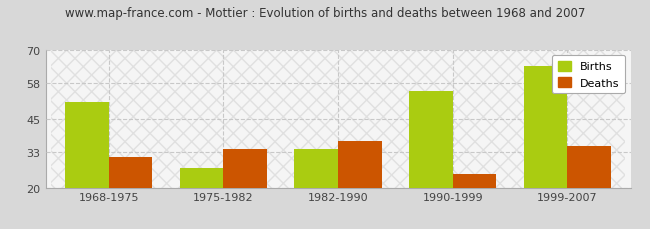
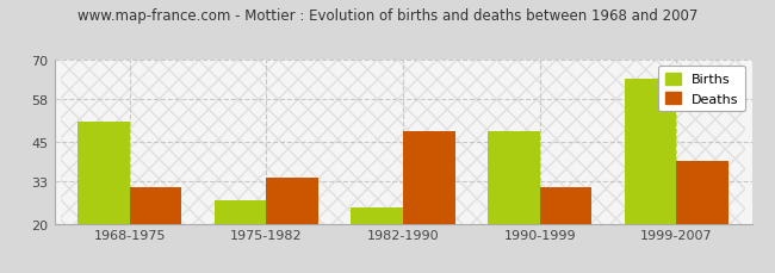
Births/1982-1990: 34 -> 25
Deaths/1982-1990: 37 -> 48
Births/1990-1999: 55 -> 48
Deaths/1990-1999: 25 -> 31
Deaths/1999-2007: 35 -> 39
